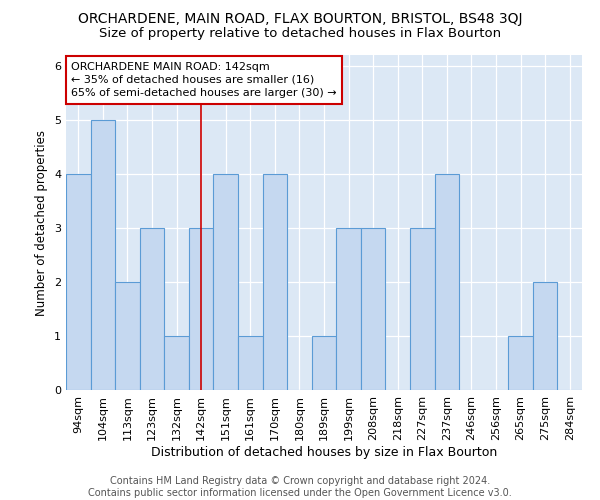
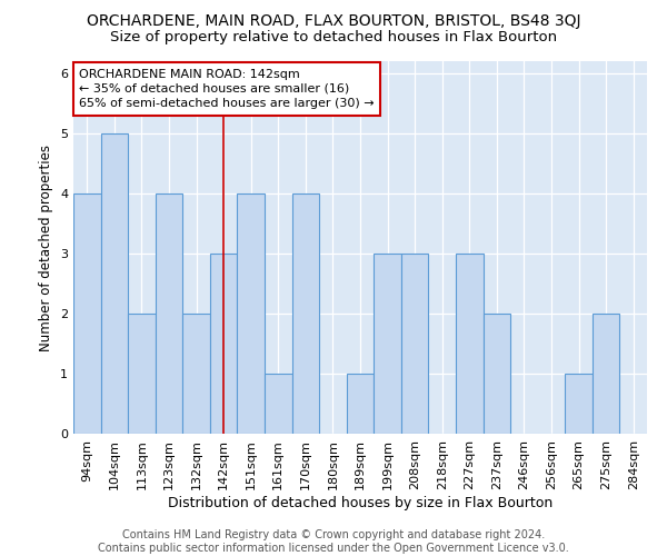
123sqm: 3 -> 4
132sqm: 1 -> 2
237sqm: 4 -> 2
